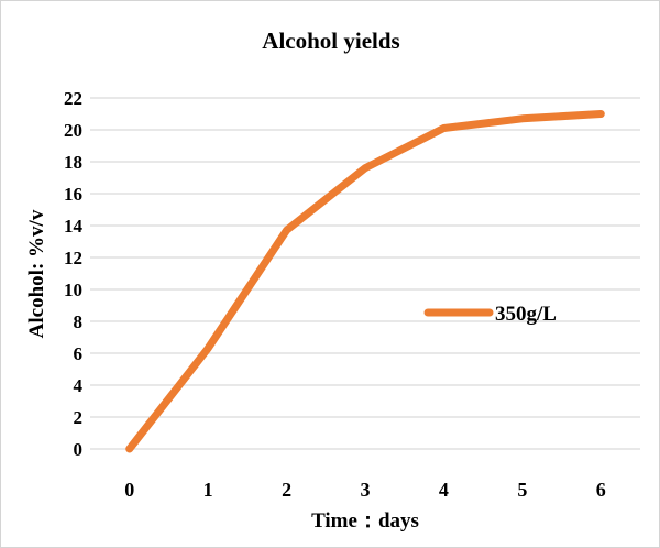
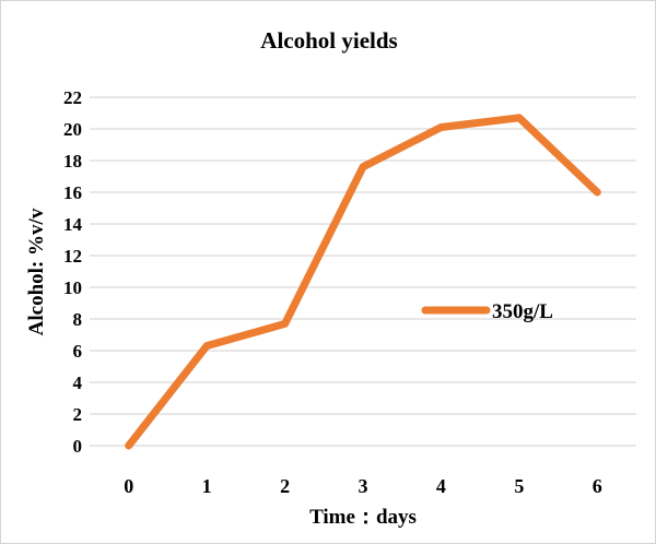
2: 13.7 -> 7.7
6: 21.0 -> 16.0
